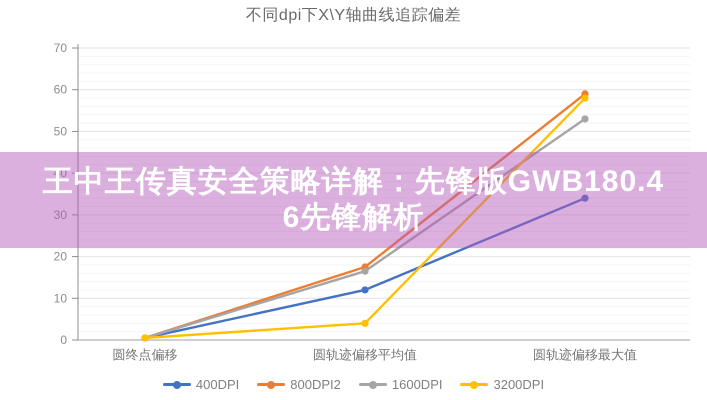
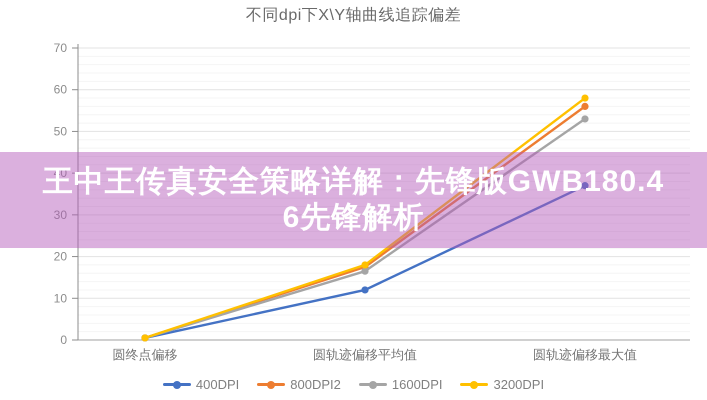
3200DPI/圆轨迹偏移平均值: 4 -> 18
400DPI/圆轨迹偏移最大值: 34 -> 37
800DPI2/圆轨迹偏移最大值: 59 -> 56
